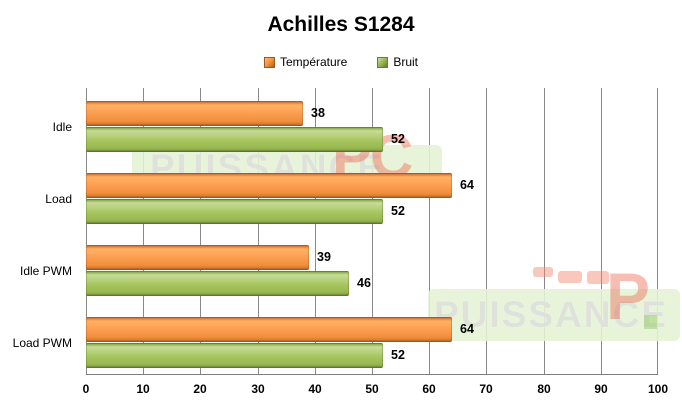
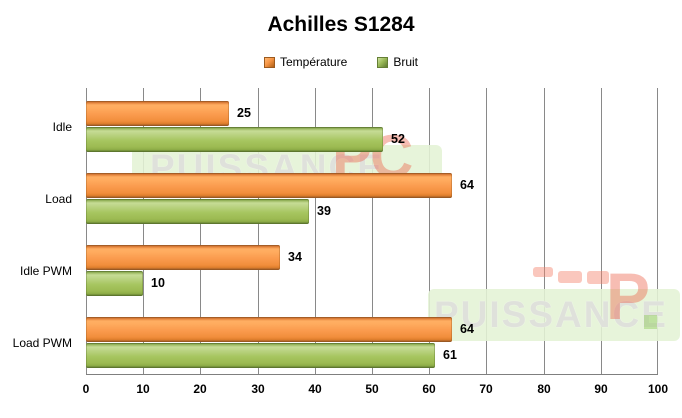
Température/Idle: 38 -> 25
Bruit/Load: 52 -> 39
Température/Idle PWM: 39 -> 34
Bruit/Idle PWM: 46 -> 10
Bruit/Load PWM: 52 -> 61
